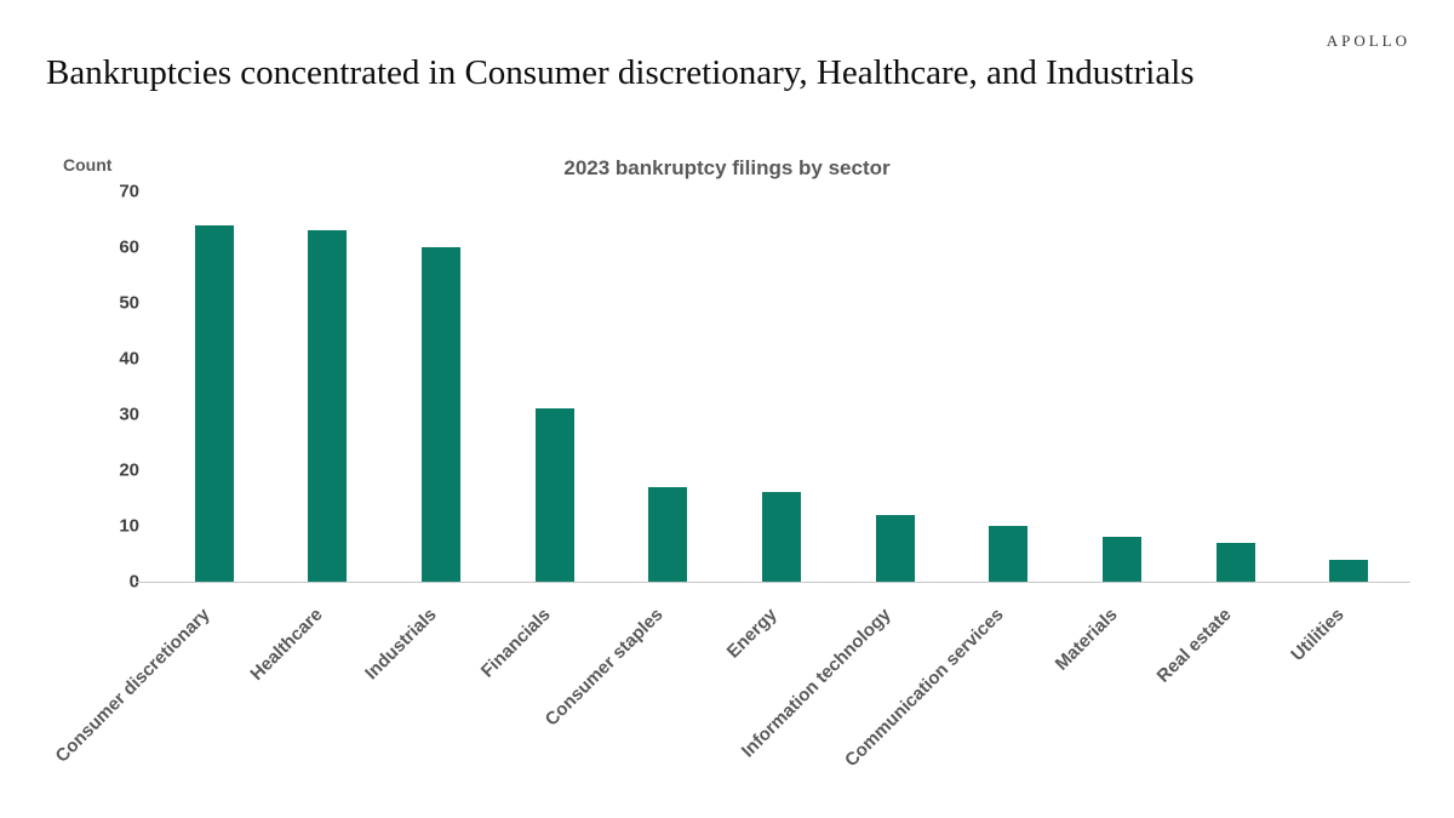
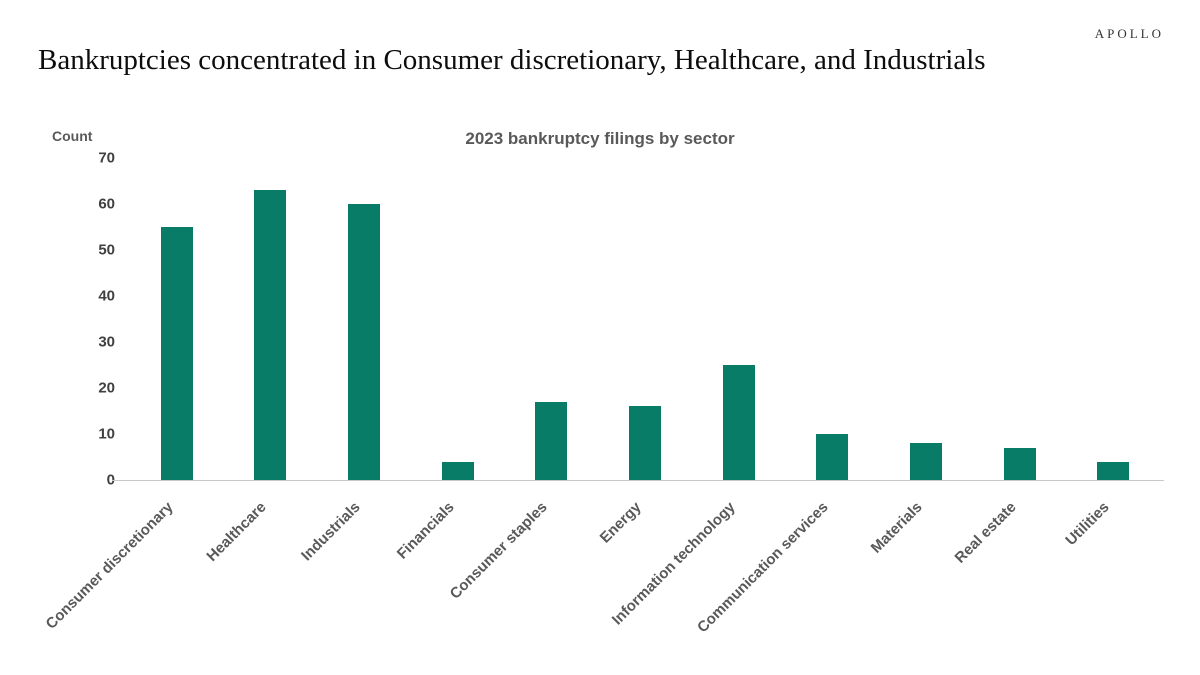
Consumer discretionary: 64 -> 55
Financials: 31 -> 4
Information technology: 12 -> 25
